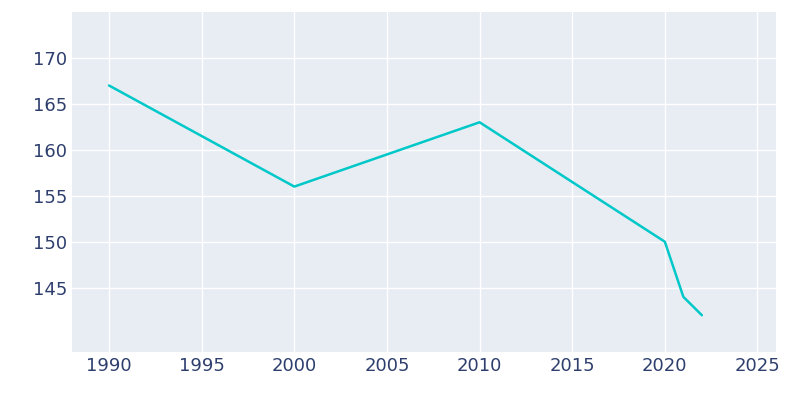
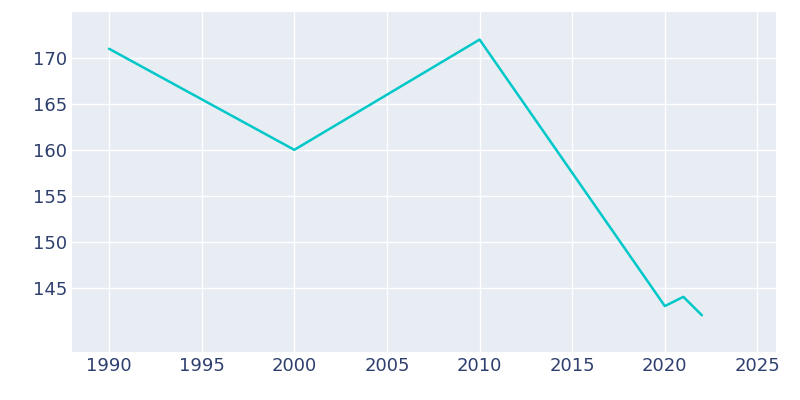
1990: 167 -> 171
2000: 156 -> 160
2010: 163 -> 172
2020: 150 -> 143
